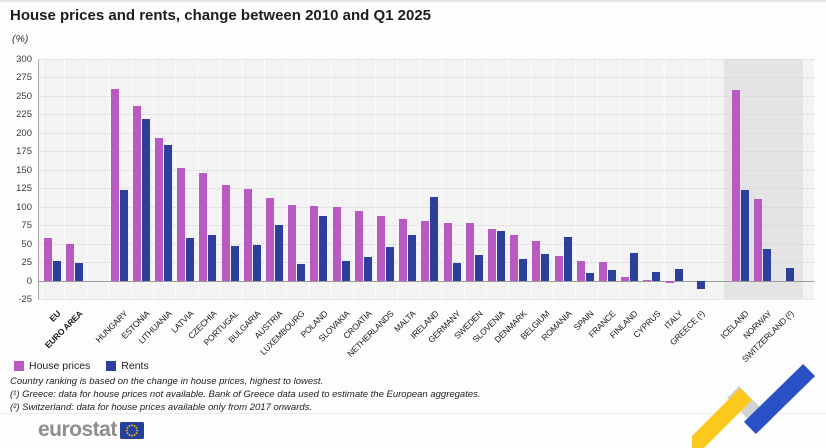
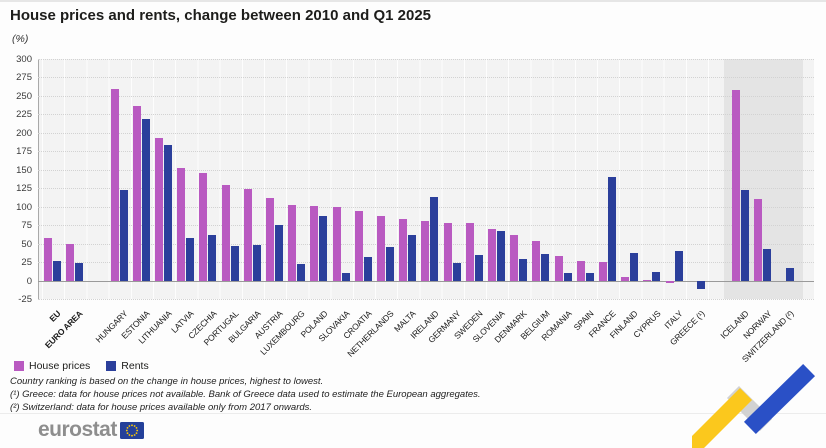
Rents/SLOVAKIA: 30 -> 10
Rents/ROMANIA: 60 -> 10
Rents/FRANCE: 10 -> 140
Rents/ITALY: 20 -> 40
